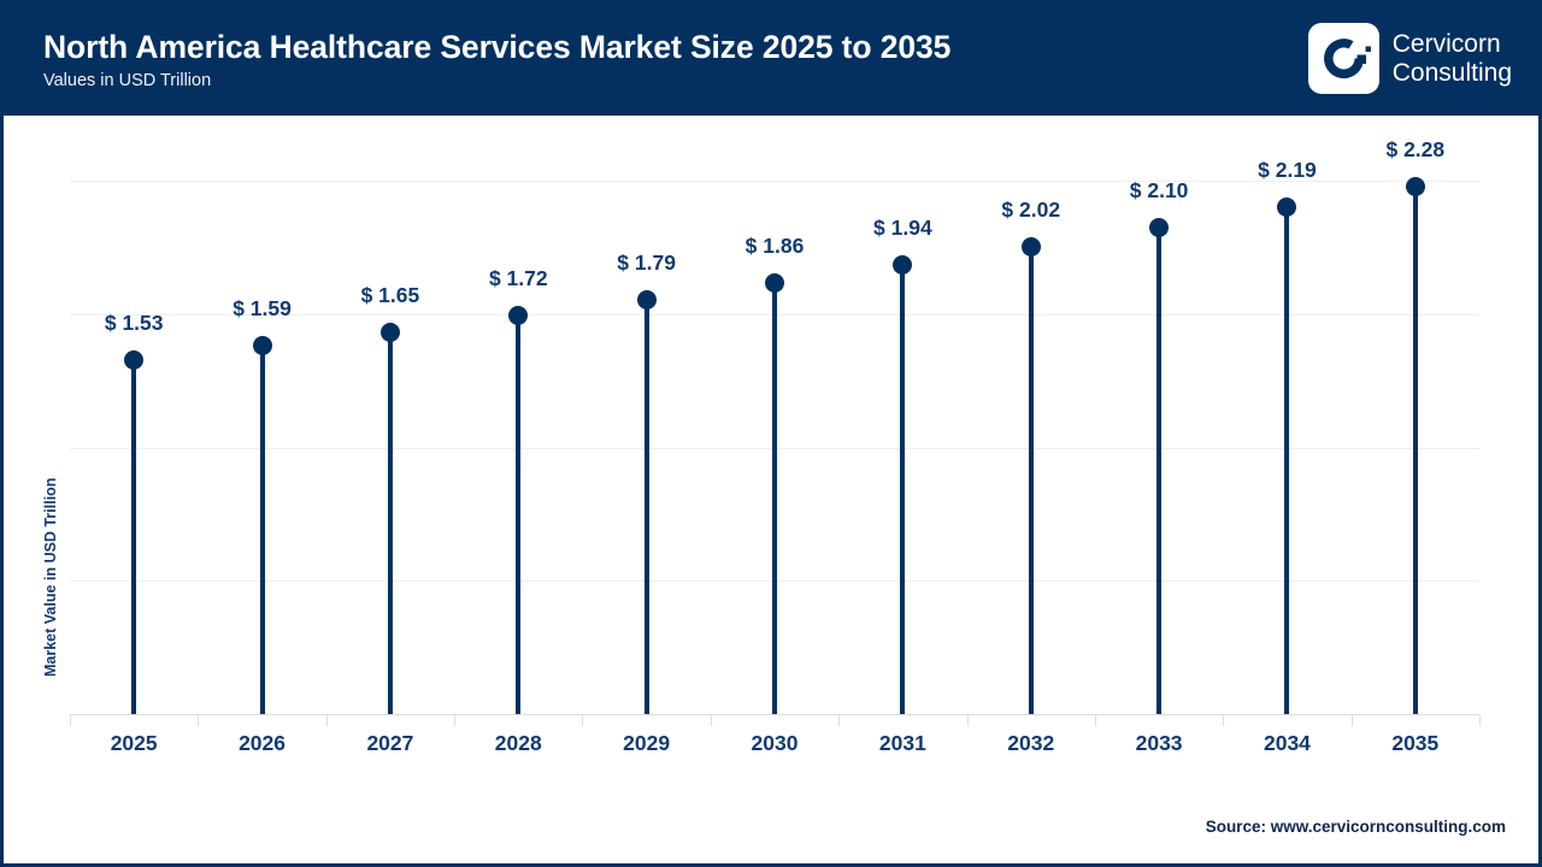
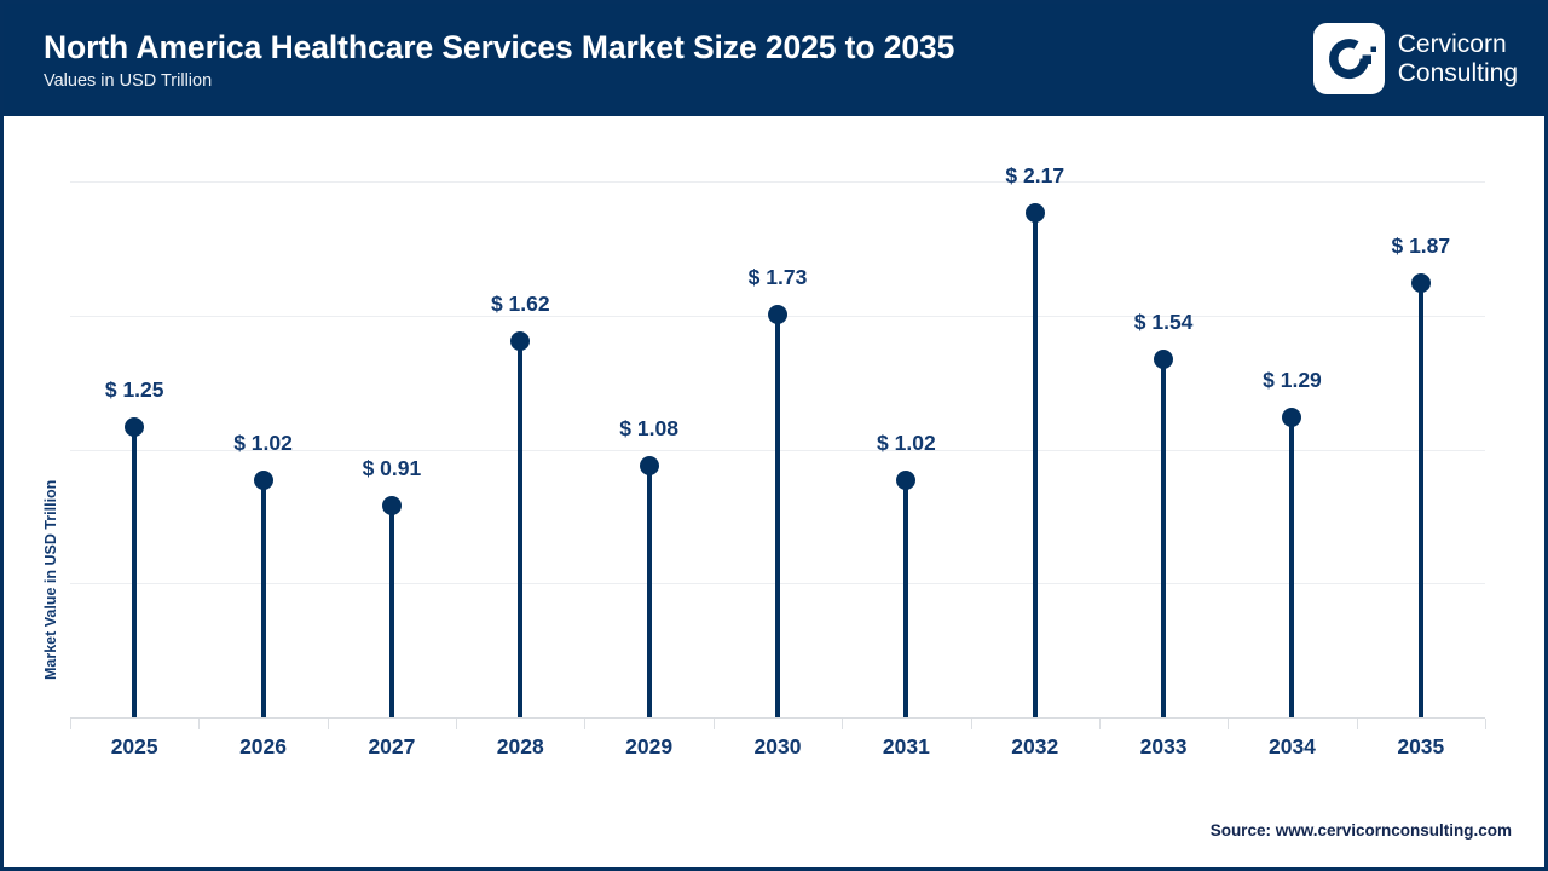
2025: 1.53 -> 1.25
2026: 1.59 -> 1.02
2027: 1.65 -> 0.91
2028: 1.72 -> 1.62
2029: 1.79 -> 1.08
2030: 1.86 -> 1.73
2031: 1.94 -> 1.02
2032: 2.02 -> 2.17
2033: 2.10 -> 1.54
2034: 2.19 -> 1.29
2035: 2.28 -> 1.87
